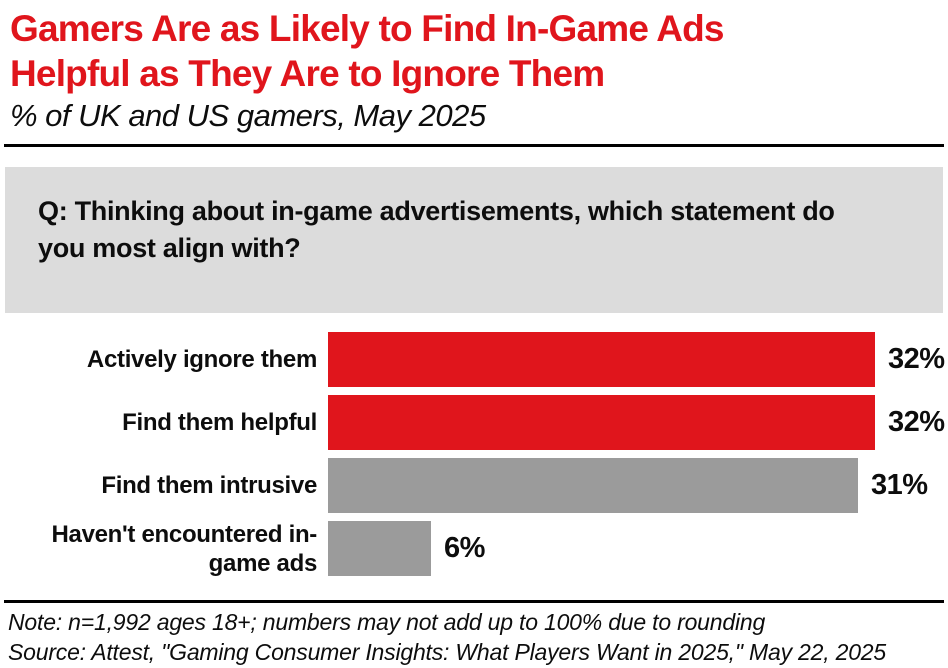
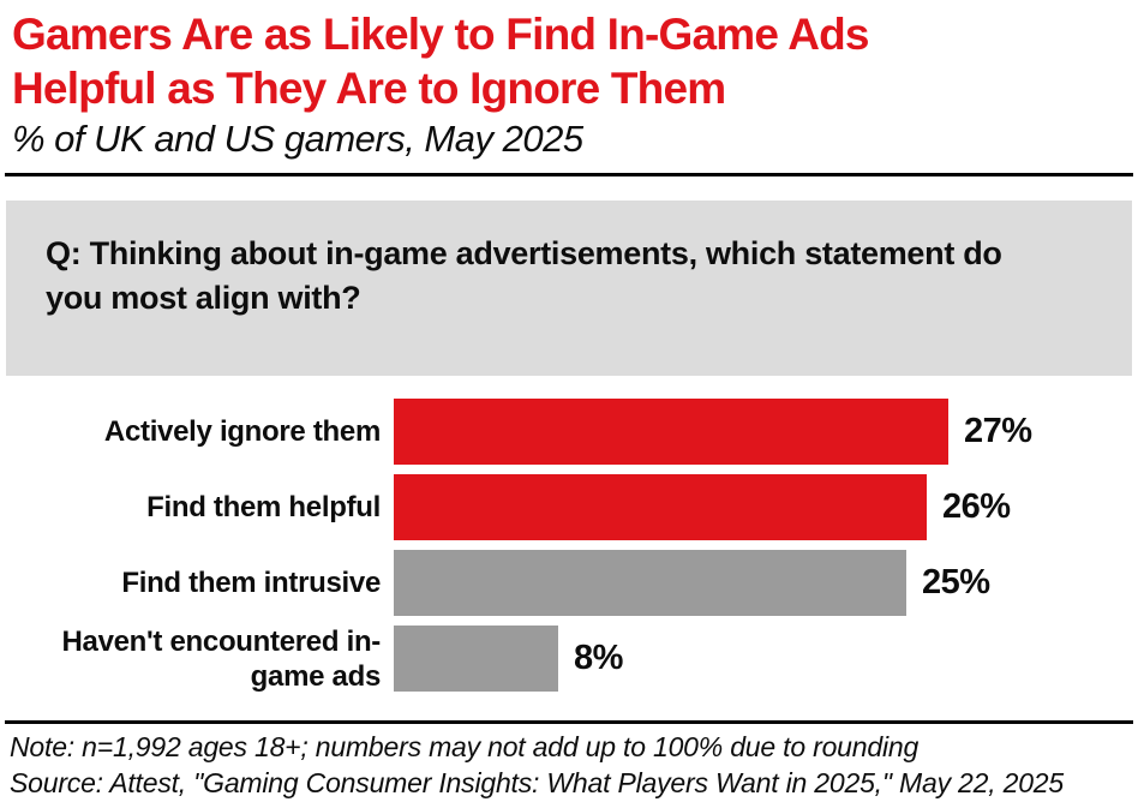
Actively ignore them: 32% -> 27%
Find them helpful: 32% -> 26%
Find them intrusive: 31% -> 25%
Haven't encountered in-game ads: 6% -> 8%
